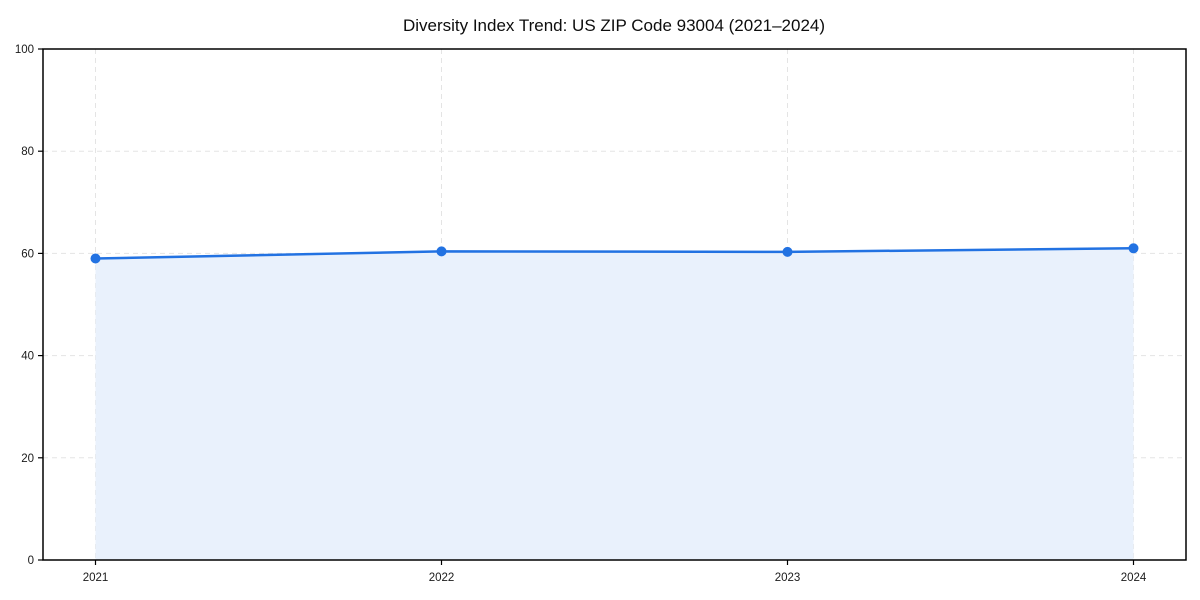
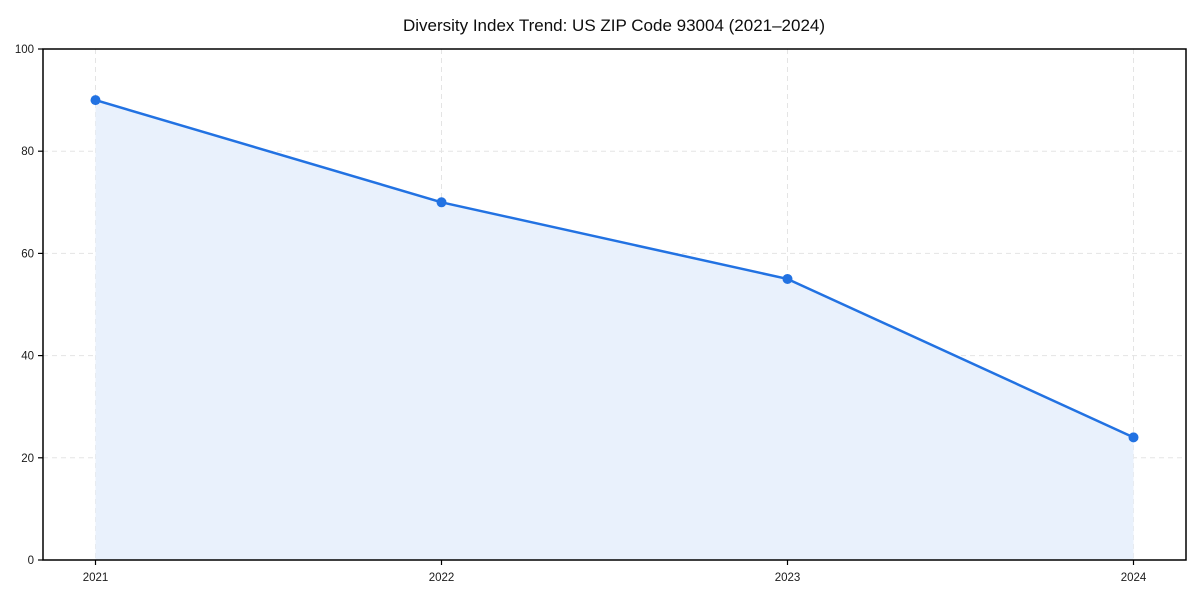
2021: 59 -> 90
2022: 60 -> 70
2023: 60 -> 55
2024: 61 -> 24
